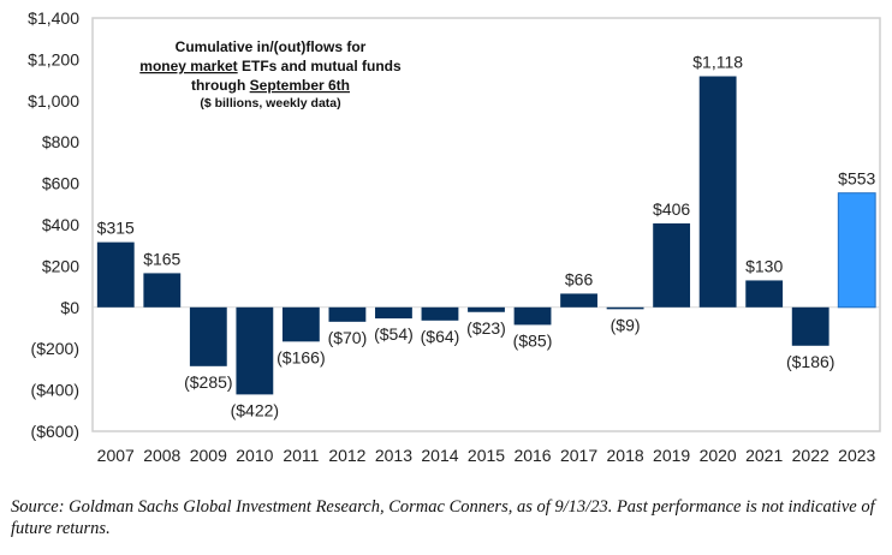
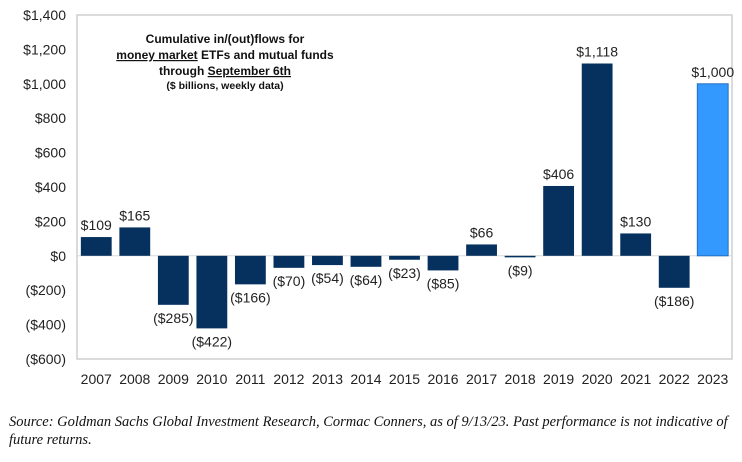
2007: $315 -> $109
2023: $553 -> $1,000
